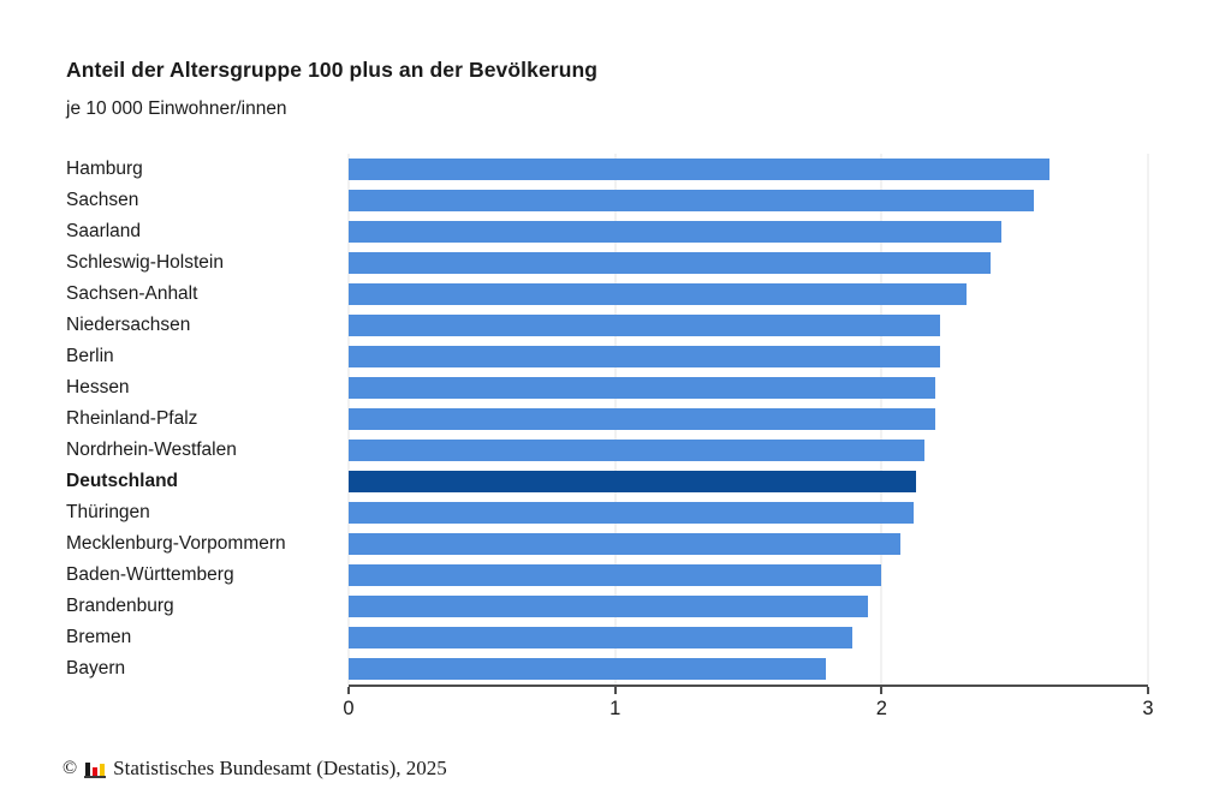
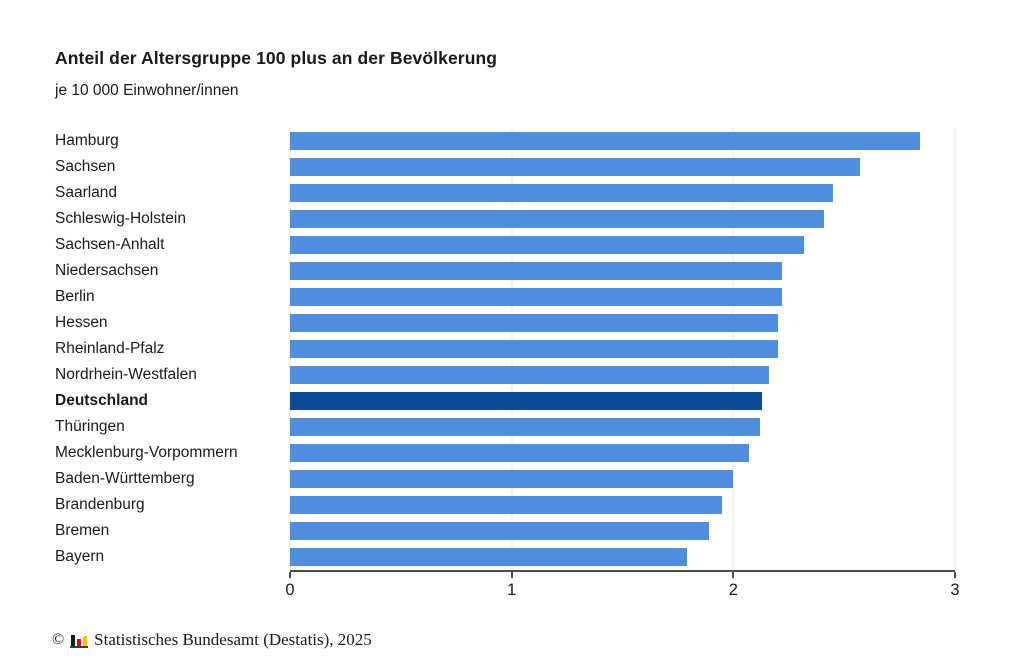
Hamburg: 2.63 -> 2.84
